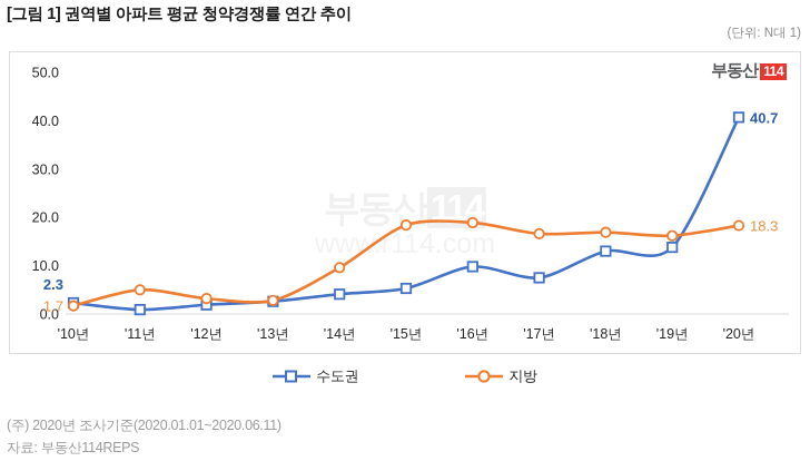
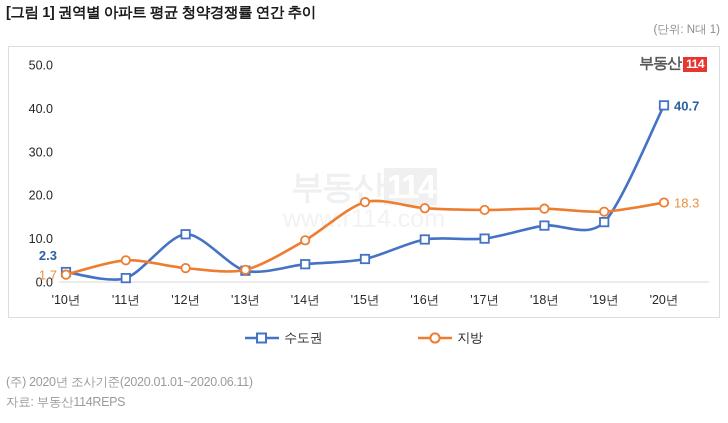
수도권/'12년: 2 -> 11
지방/'16년: 19 -> 17
수도권/'17년: 8 -> 10
